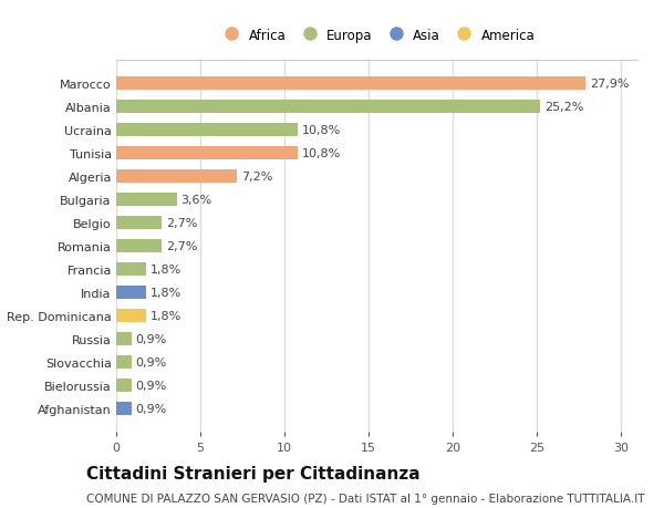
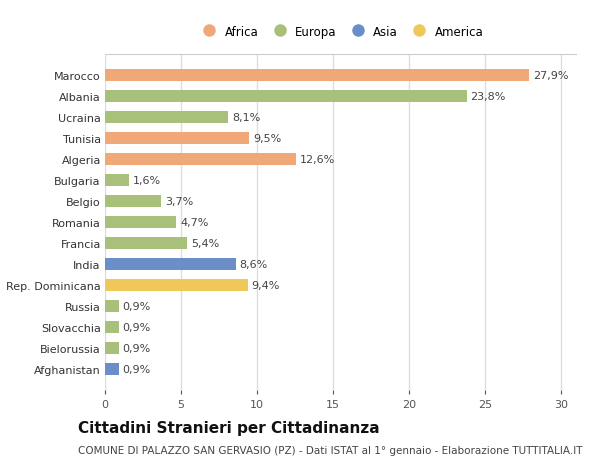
Albania: 25,2% -> 23,8%
Ucraina: 10,8% -> 8,1%
Tunisia: 10,8% -> 9,5%
Algeria: 7,2% -> 12,6%
Bulgaria: 3,6% -> 1,6%
Belgio: 2,7% -> 3,7%
Romania: 2,7% -> 4,7%
Francia: 1,8% -> 5,4%
India: 1,8% -> 8,6%
Rep. Dominicana: 1,8% -> 9,4%
